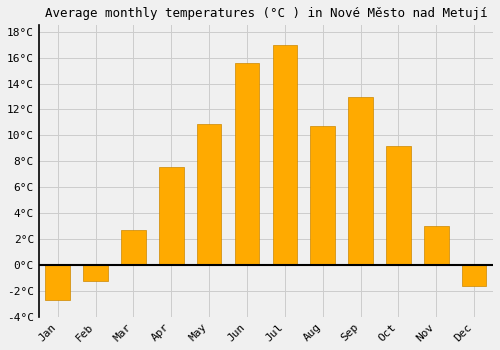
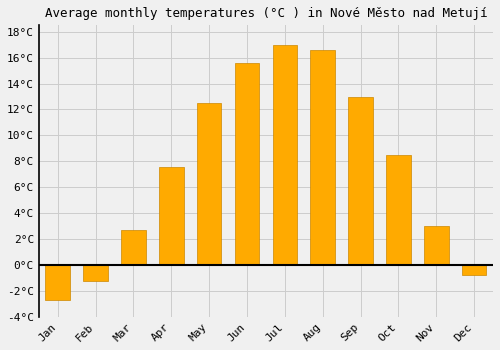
May: 10.9°C -> 12.5°C
Aug: 10.7°C -> 16.6°C
Oct: 9.2°C -> 8.5°C
Dec: -1.6°C -> -0.8°C
